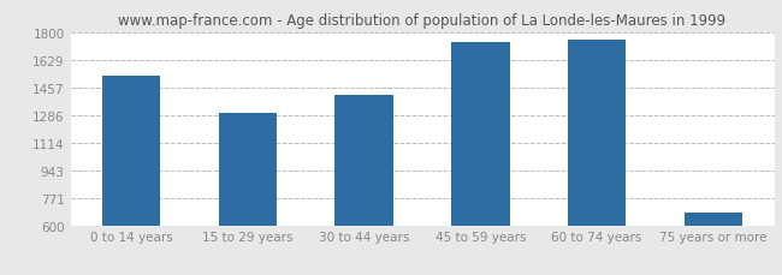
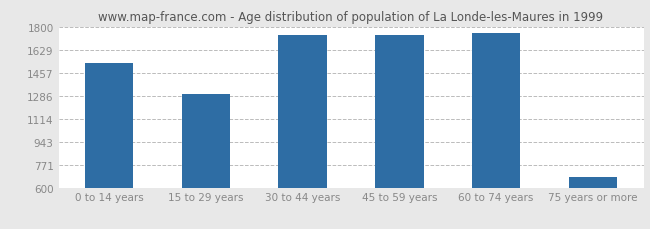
30 to 44 years: 1410 -> 1740
